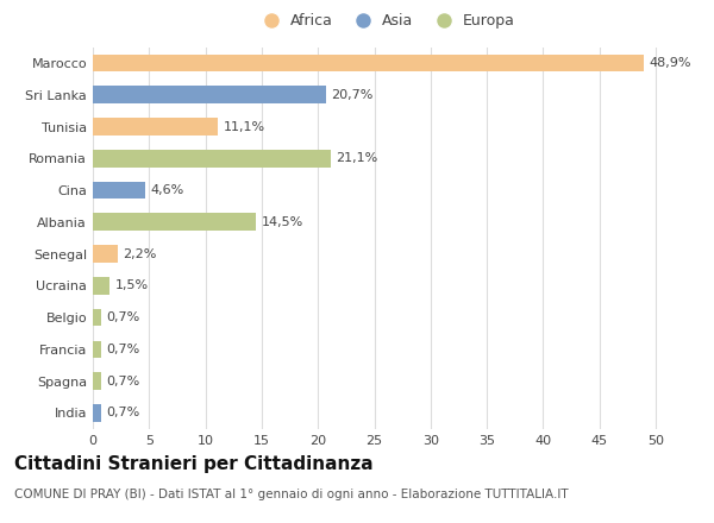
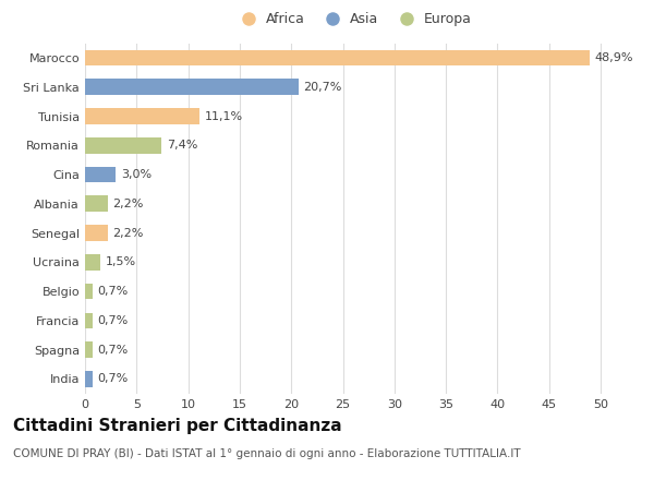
Romania: 21,1% -> 7,4%
Cina: 4,6% -> 3,0%
Albania: 14,5% -> 2,2%
